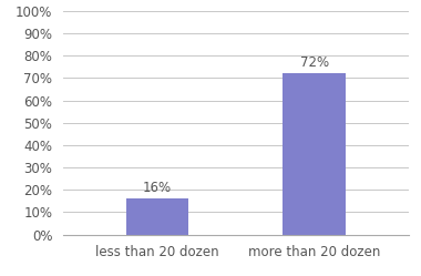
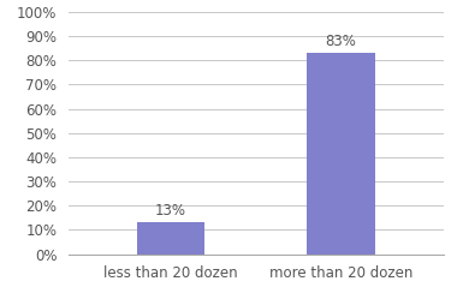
less than 20 dozen: 16% -> 13%
more than 20 dozen: 72% -> 83%
